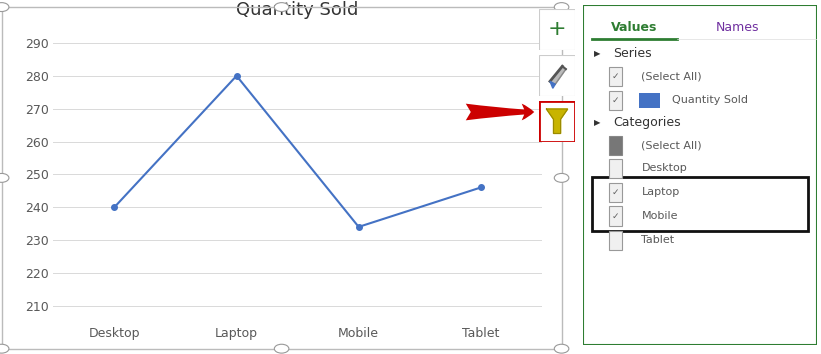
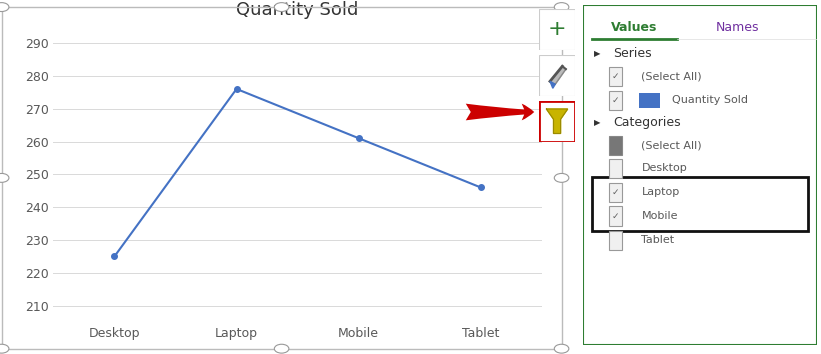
Quantity Sold/Desktop: 240 -> 225
Quantity Sold/Laptop: 280 -> 276
Quantity Sold/Mobile: 234 -> 261
